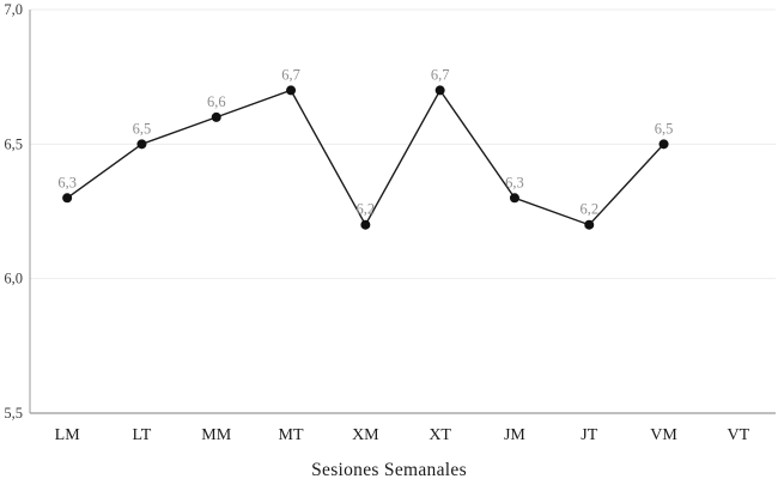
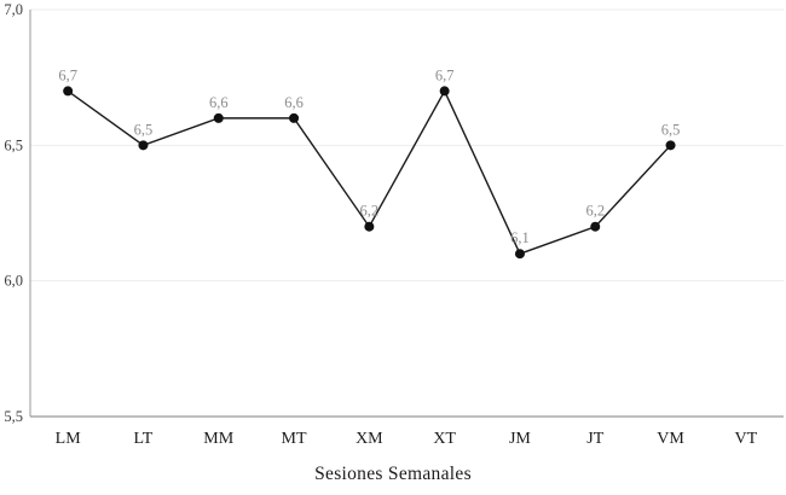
LM: 6,3 -> 6,7
MT: 6,7 -> 6,6
JM: 6,3 -> 6,1
